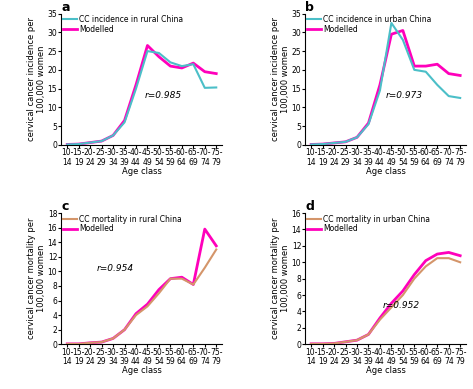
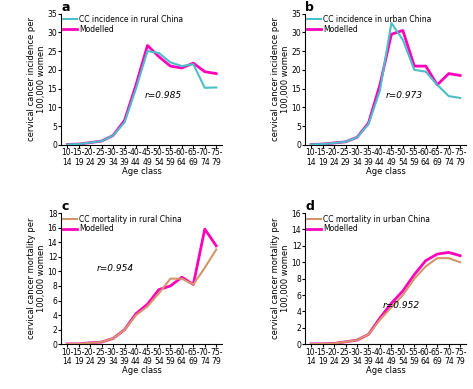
b/Modelled/65- 69: 21.5 -> 16.0
c/Modelled/55- 59: 9.0 -> 8.0
